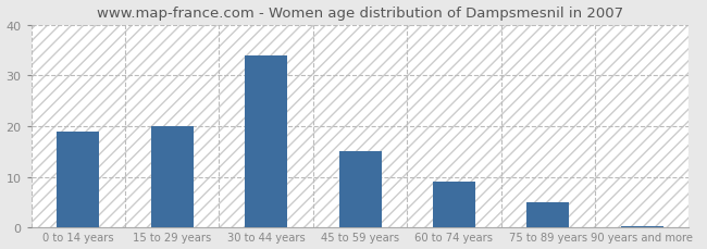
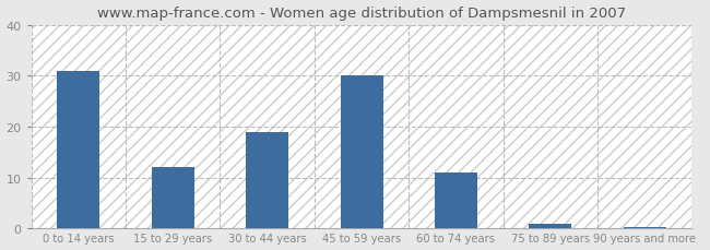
0 to 14 years: 19.0 -> 31.0
15 to 29 years: 20.0 -> 12.0
30 to 44 years: 34.0 -> 19.0
45 to 59 years: 15.0 -> 30.0
60 to 74 years: 9.0 -> 11.0
75 to 89 years: 5.0 -> 1.0
